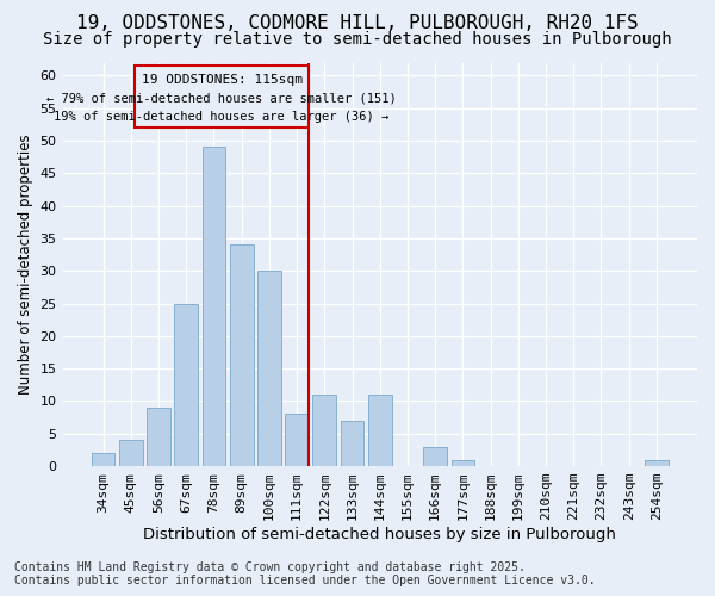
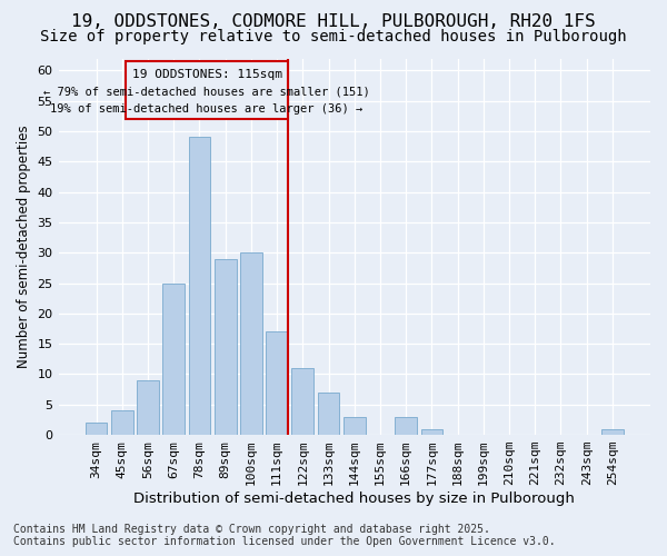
89sqm: 34 -> 29
111sqm: 8 -> 17
144sqm: 11 -> 3
